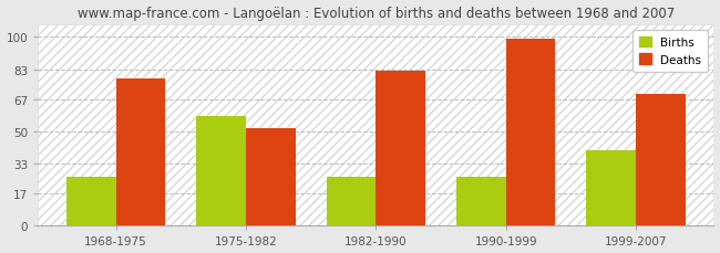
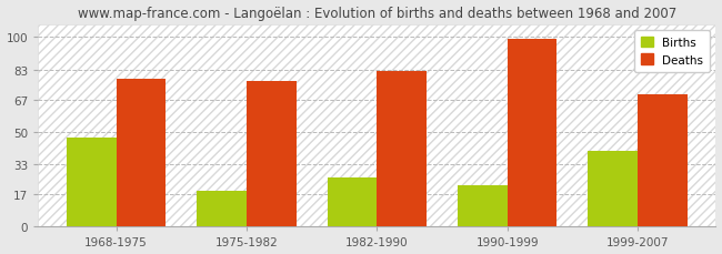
Births/1968-1975: 26 -> 47
Births/1975-1982: 58 -> 19
Deaths/1975-1982: 52 -> 77
Births/1990-1999: 26 -> 22
